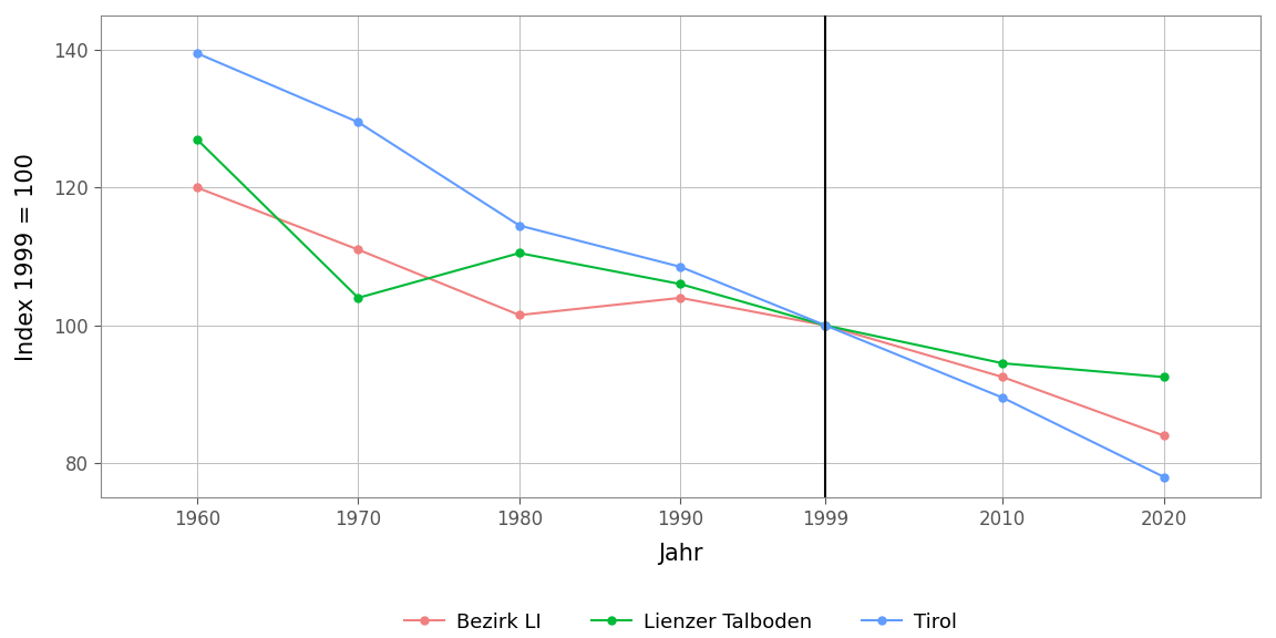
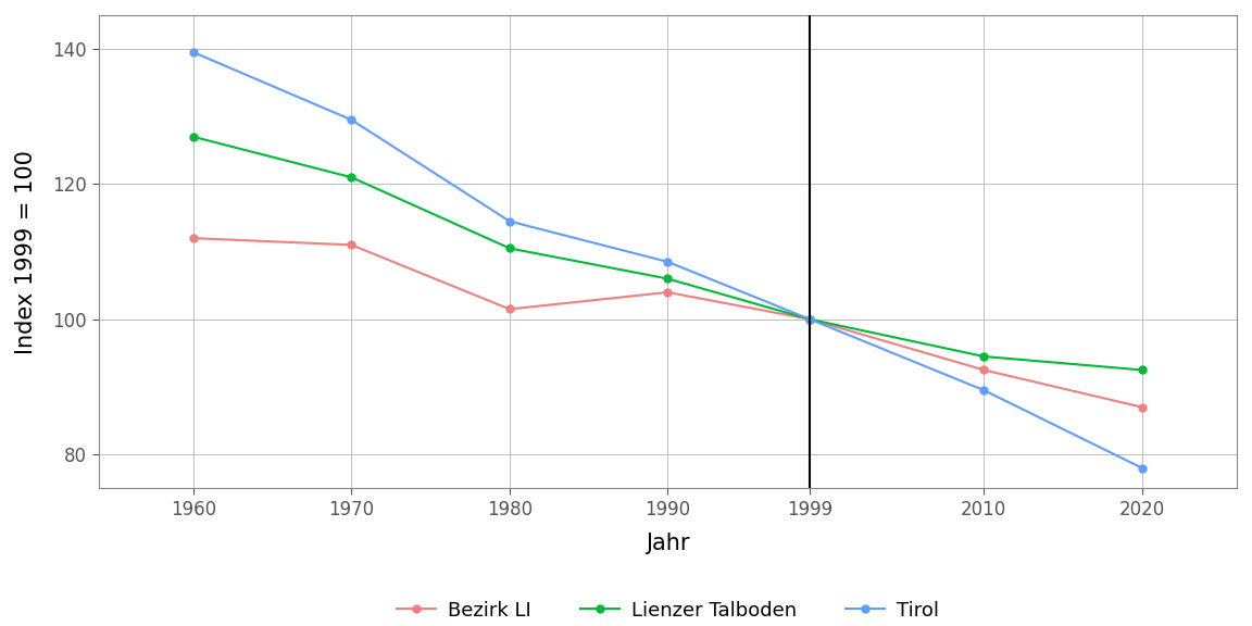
Bezirk LI/1960: 120.0 -> 112.0
Lienzer Talboden/1970: 104.0 -> 121.0
Bezirk LI/2020: 84.0 -> 87.0
